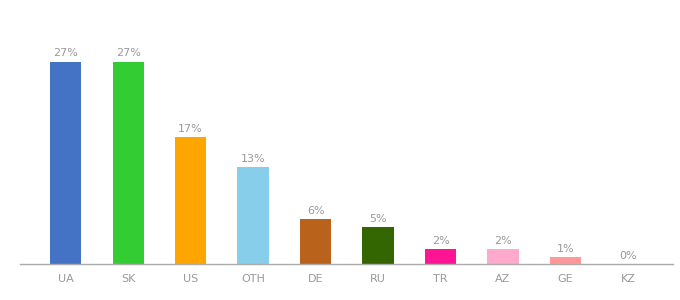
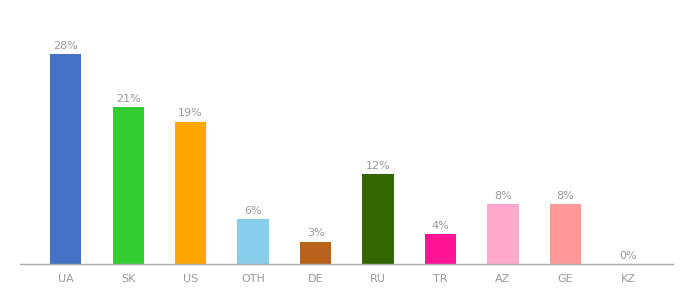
UA: 27% -> 28%
SK: 27% -> 21%
US: 17% -> 19%
OTH: 13% -> 6%
DE: 6% -> 3%
RU: 5% -> 12%
TR: 2% -> 4%
AZ: 2% -> 8%
GE: 1% -> 8%
